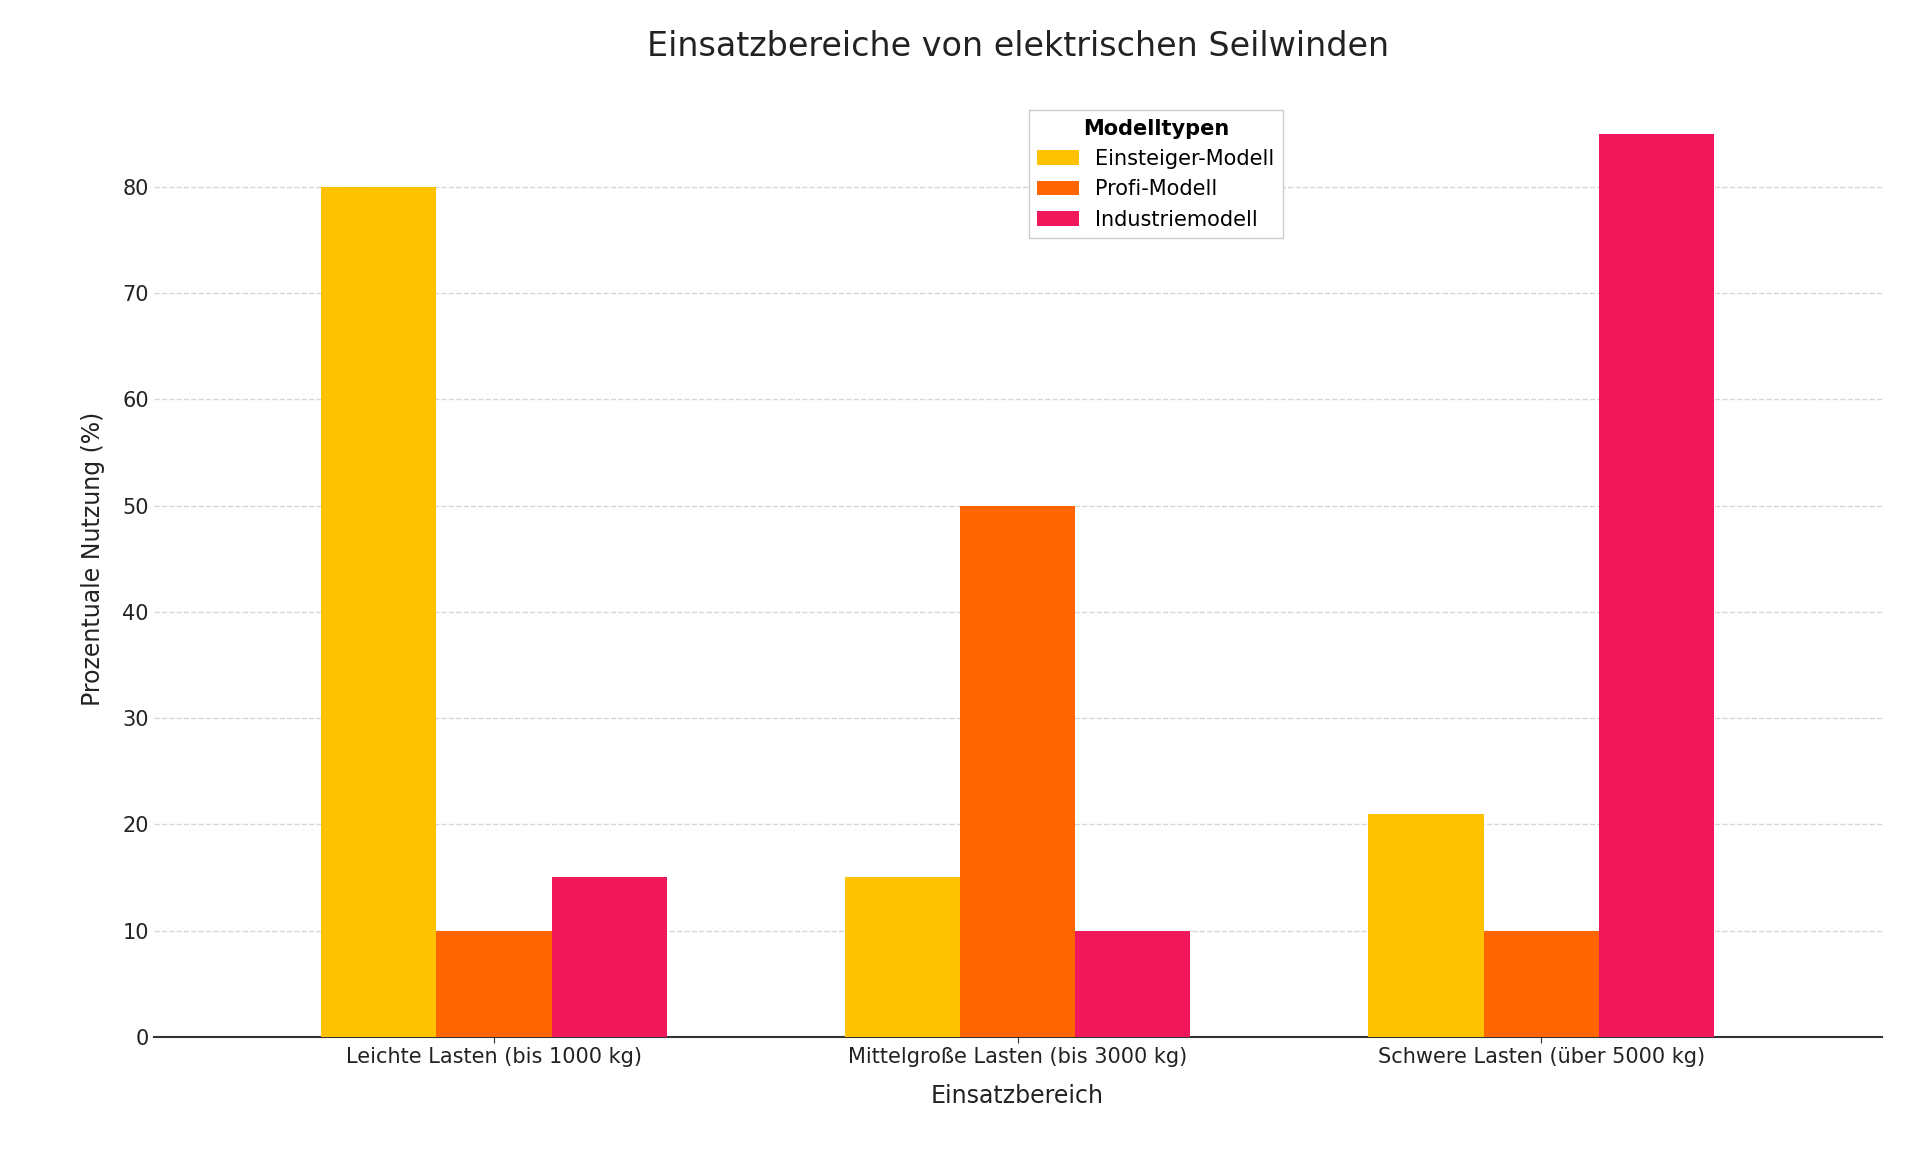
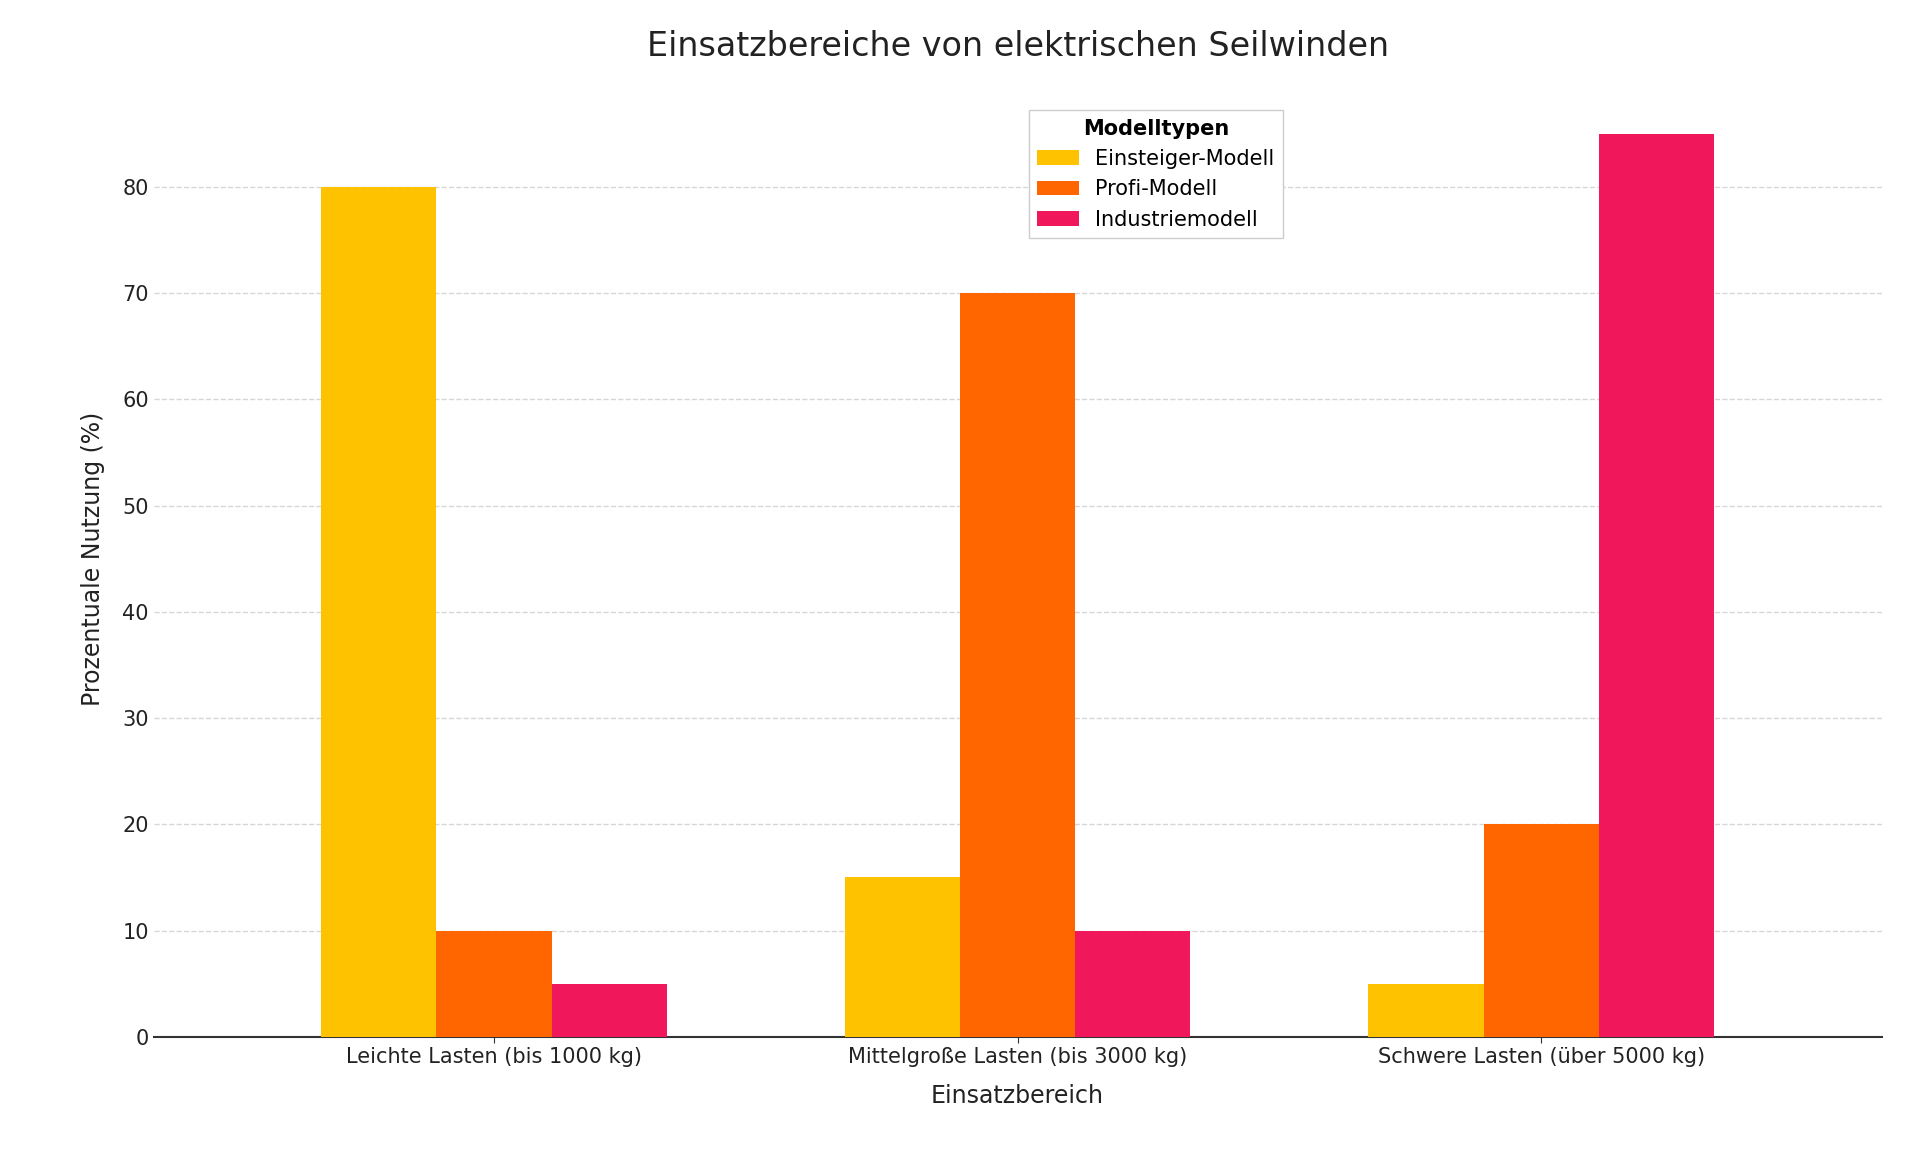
Industriemodell/Leichte Lasten (bis 1000 kg): 15 -> 5
Profi-Modell/Mittelgroße Lasten (bis 3000 kg): 50 -> 70
Einsteiger-Modell/Schwere Lasten (über 5000 kg): 21 -> 5
Profi-Modell/Schwere Lasten (über 5000 kg): 10 -> 20
